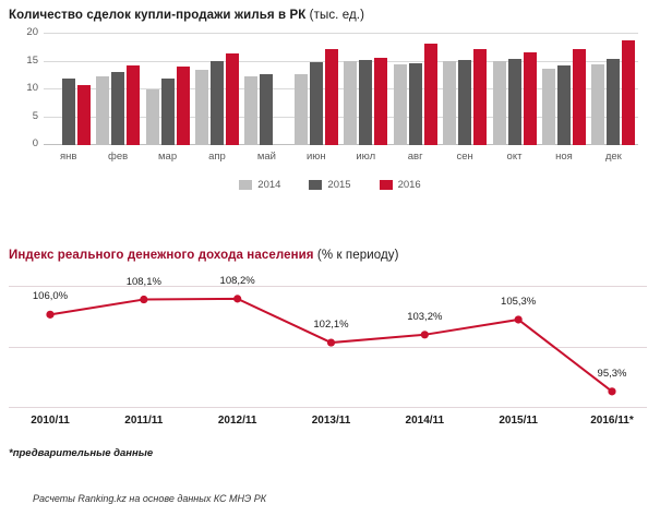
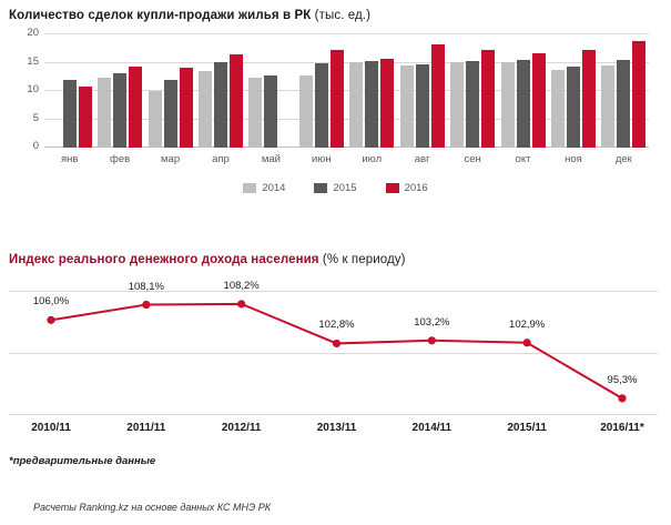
Индекс реального денежного дохода населения/2013/11: 102,1% -> 102,8%
Индекс реального денежного дохода населения/2015/11: 105,3% -> 102,9%
